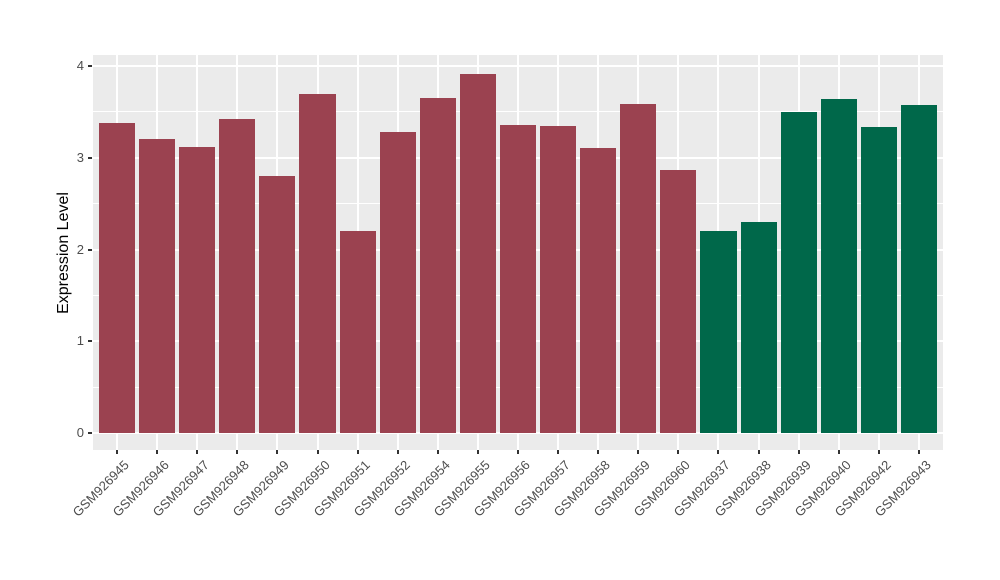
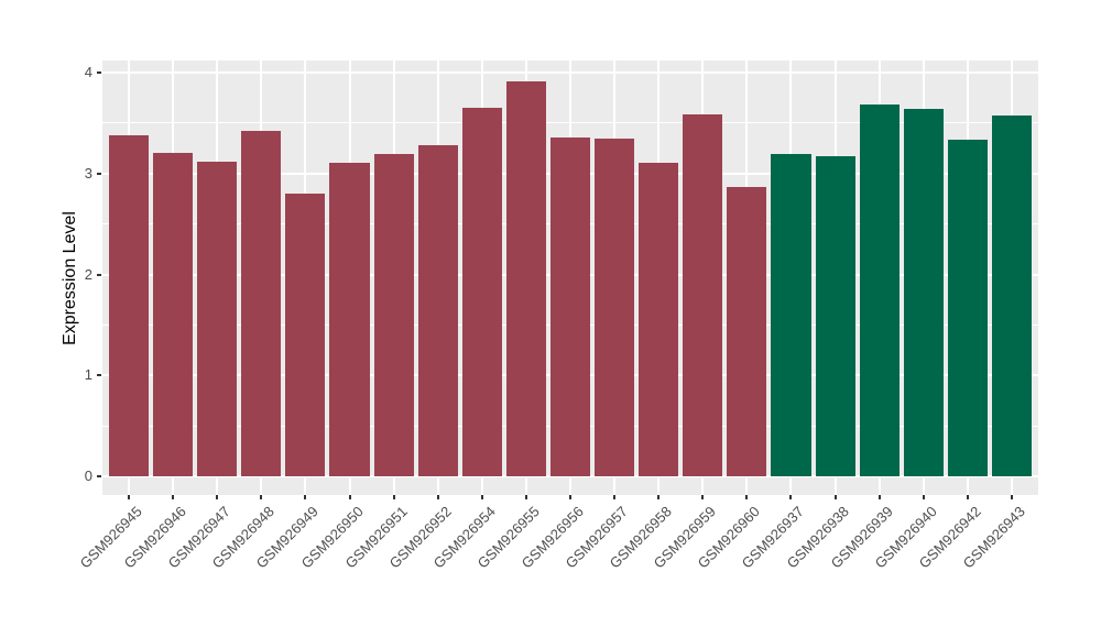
GSM926950: 3.7 -> 3.1
GSM926951: 2.2 -> 3.2
GSM926937: 2.2 -> 3.2
GSM926938: 2.3 -> 3.2
GSM926939: 3.5 -> 3.7
